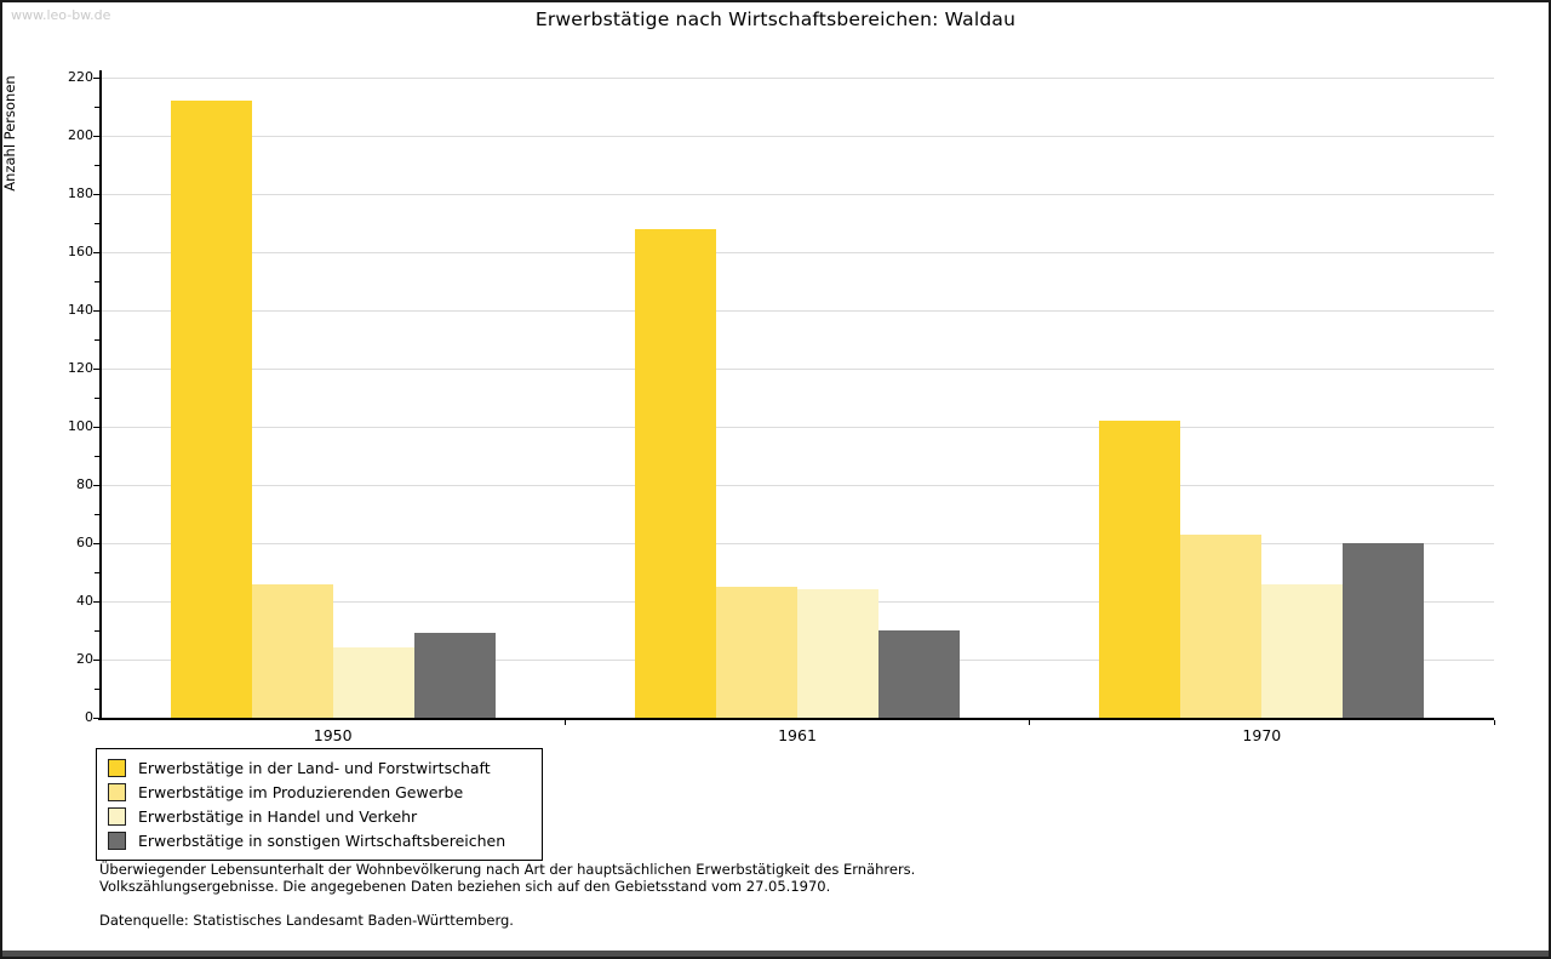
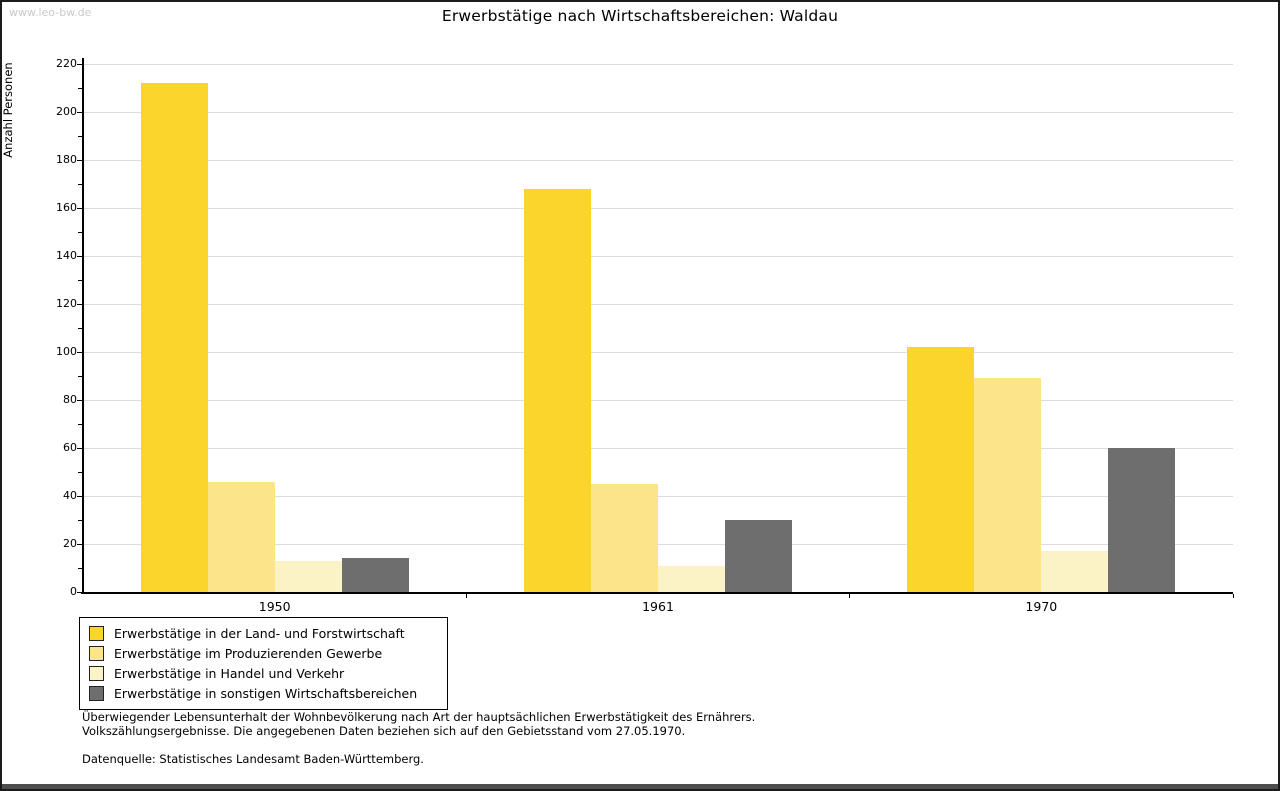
Erwerbstätige in Handel und Verkehr/1950: 24 -> 13
Erwerbstätige in sonstigen Wirtschaftsbereichen/1950: 29 -> 14
Erwerbstätige in Handel und Verkehr/1961: 44 -> 11
Erwerbstätige im Produzierenden Gewerbe/1970: 63 -> 89
Erwerbstätige in Handel und Verkehr/1970: 46 -> 17
